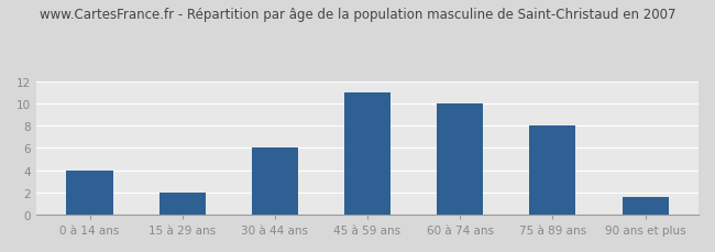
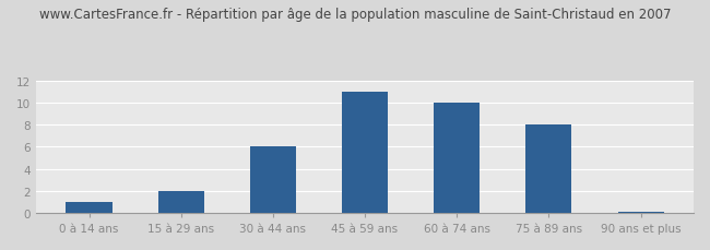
0 à 14 ans: 4.0 -> 1.0
90 ans et plus: 1.6 -> 0.1
